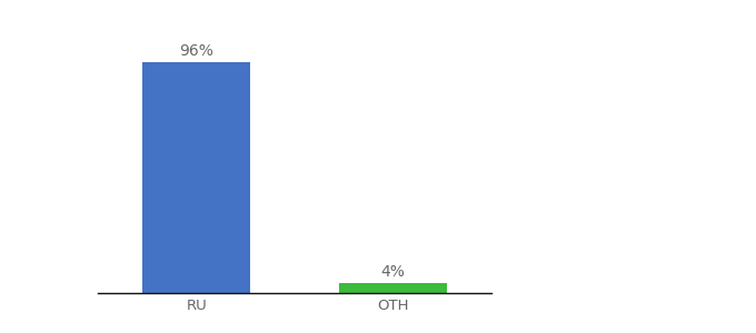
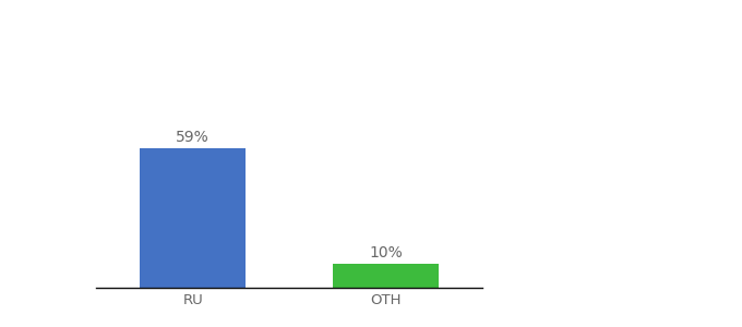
RU: 96% -> 59%
OTH: 4% -> 10%
